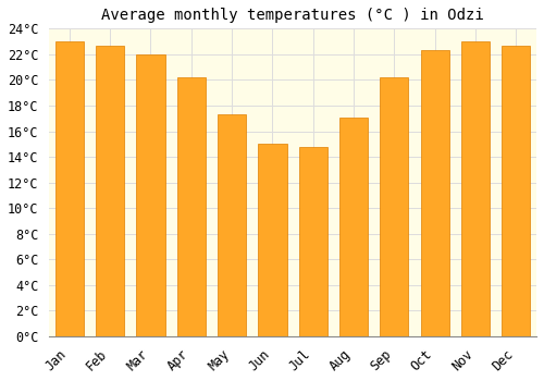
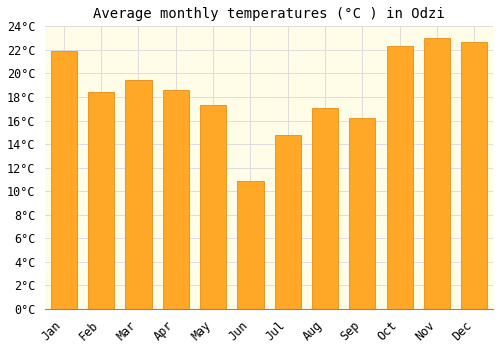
Jan: 23.0°C -> 21.9°C
Feb: 22.7°C -> 18.4°C
Mar: 22.0°C -> 19.4°C
Apr: 20.2°C -> 18.6°C
Jun: 15.0°C -> 10.9°C
Sep: 20.2°C -> 16.2°C
